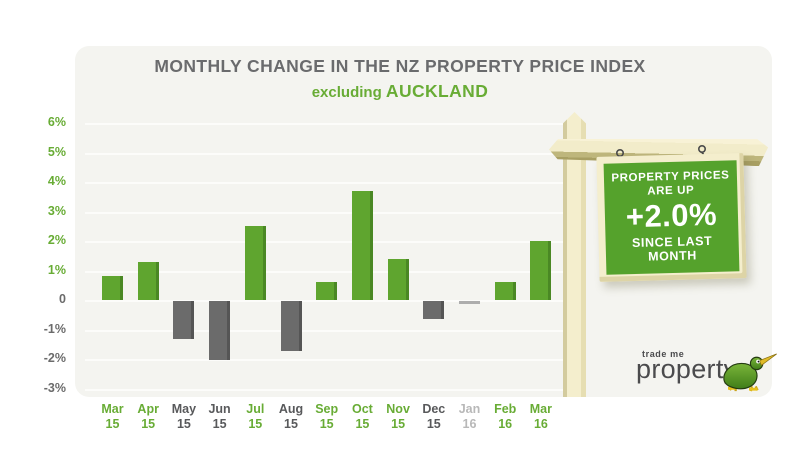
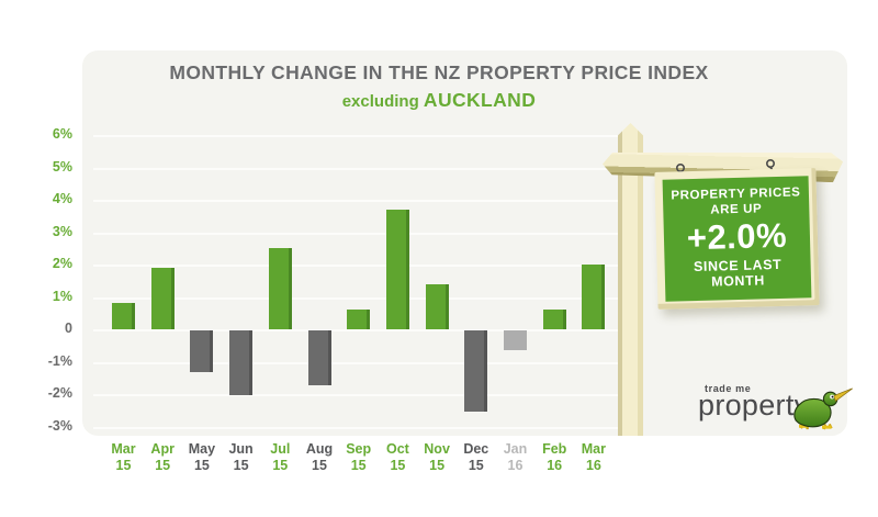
Apr 15: 1.3% -> 1.9%
Dec 15: -0.6% -> -2.5%
Jan 16: -0.1% -> -0.6%
